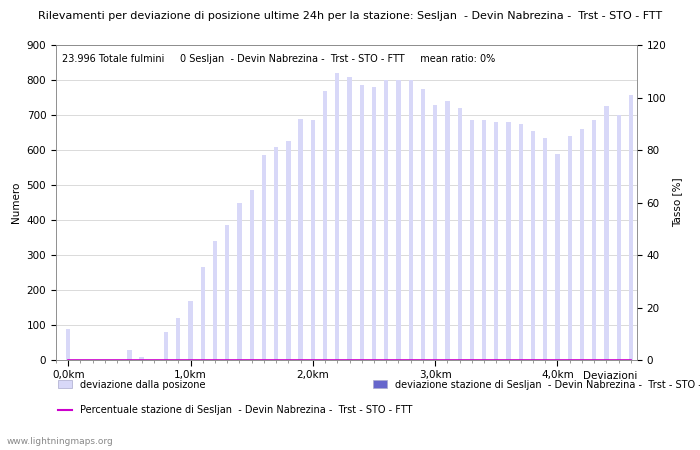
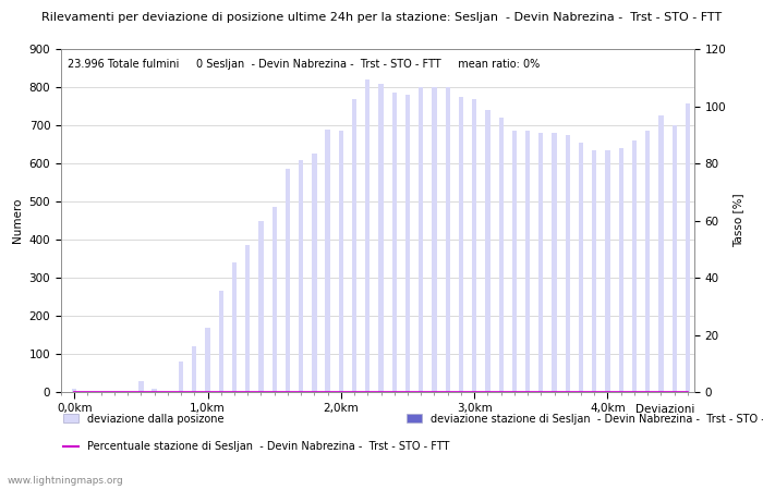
0,0km: 90 -> 10
3,0km: 730 -> 770
4,0km: 590 -> 635
